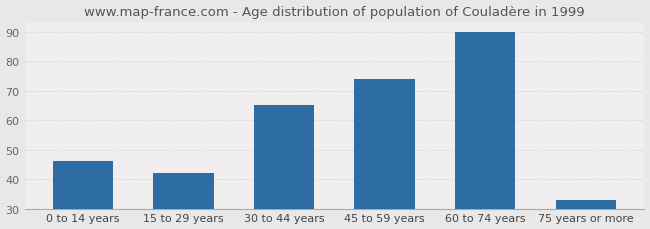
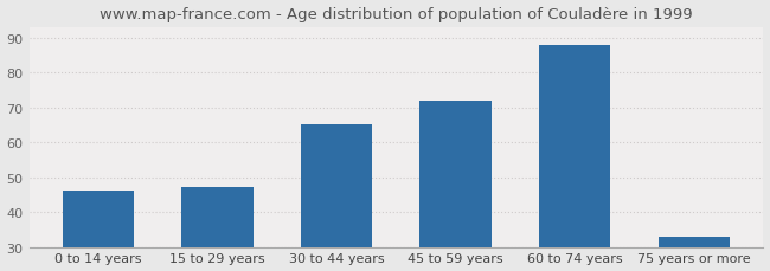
15 to 29 years: 42 -> 47
45 to 59 years: 74 -> 72
60 to 74 years: 90 -> 88
